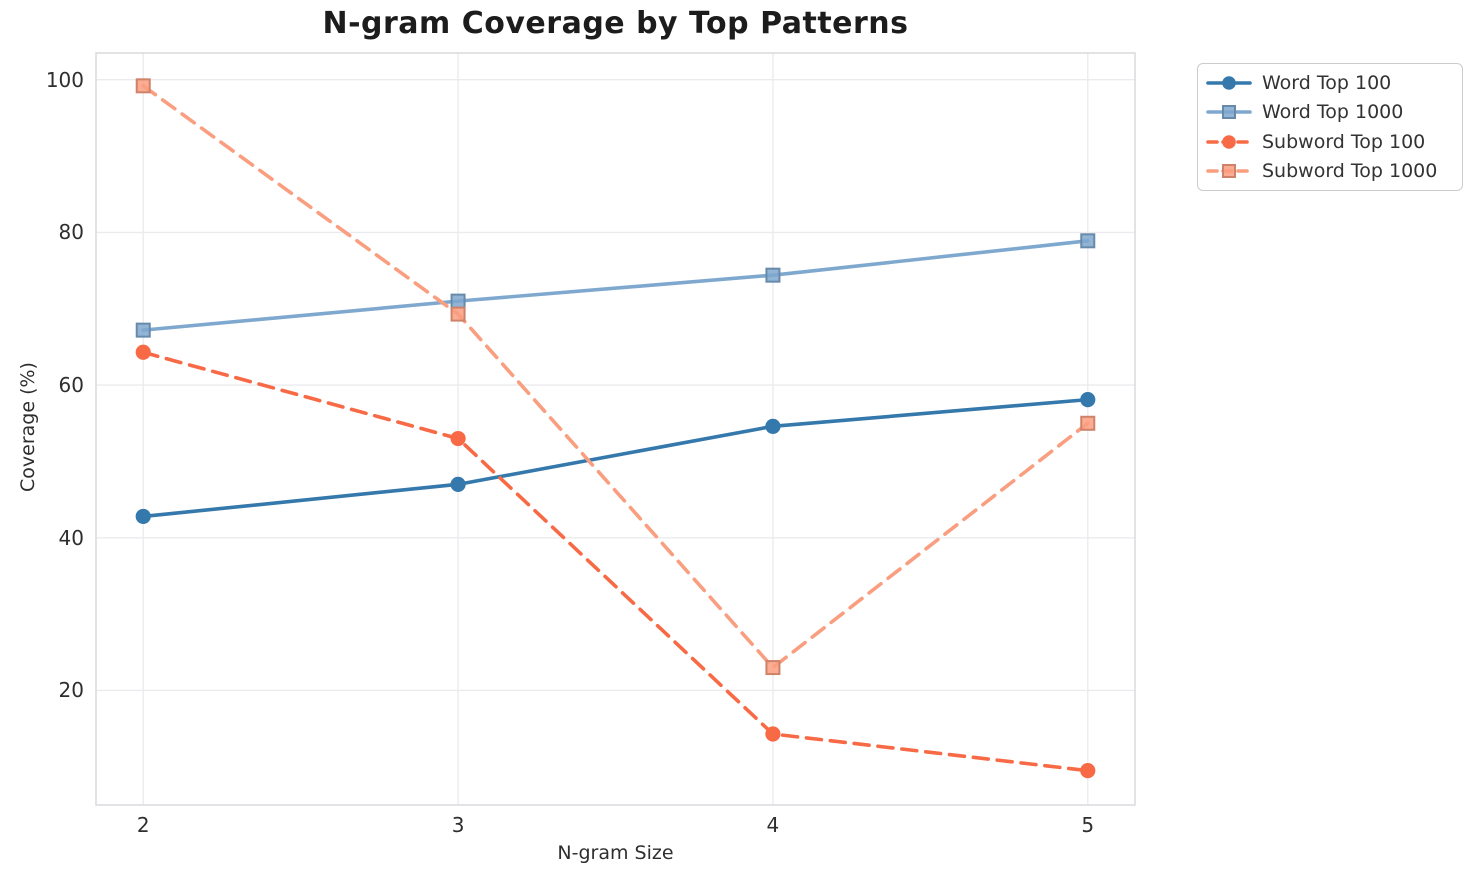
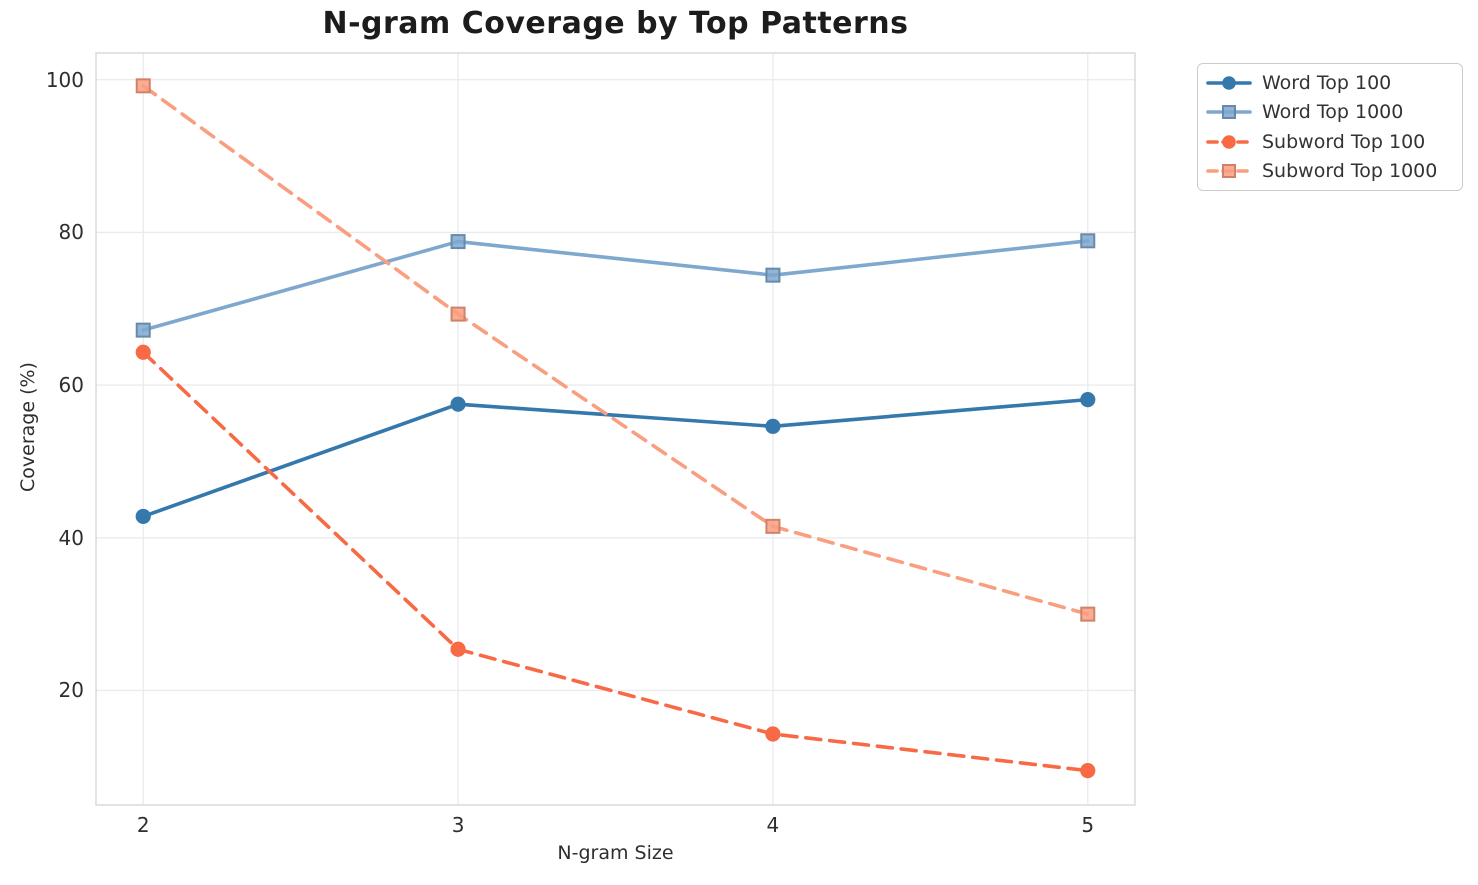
Word Top 100/3: 47 -> 58
Word Top 1000/3: 71 -> 79
Subword Top 100/3: 53 -> 25
Subword Top 1000/4: 23 -> 42
Subword Top 1000/5: 55 -> 30
